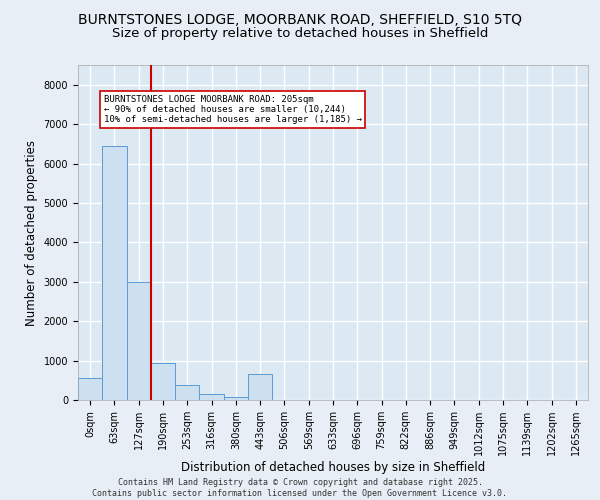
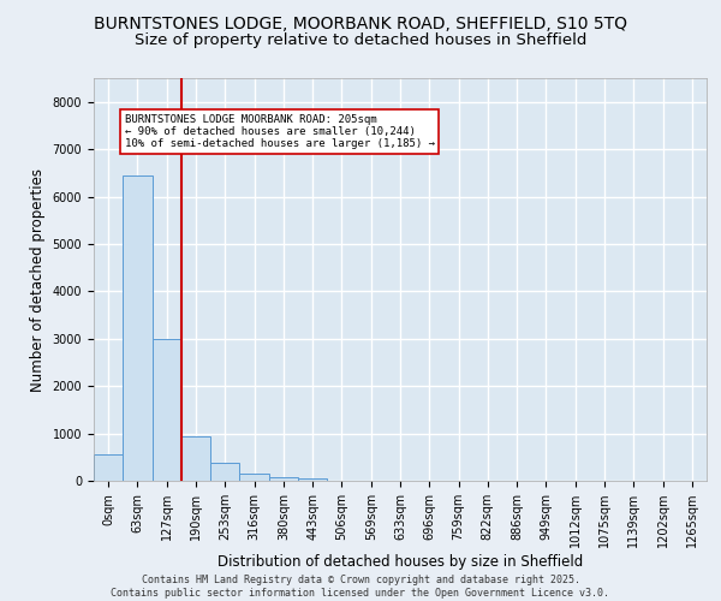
443sqm: 650 -> 50
